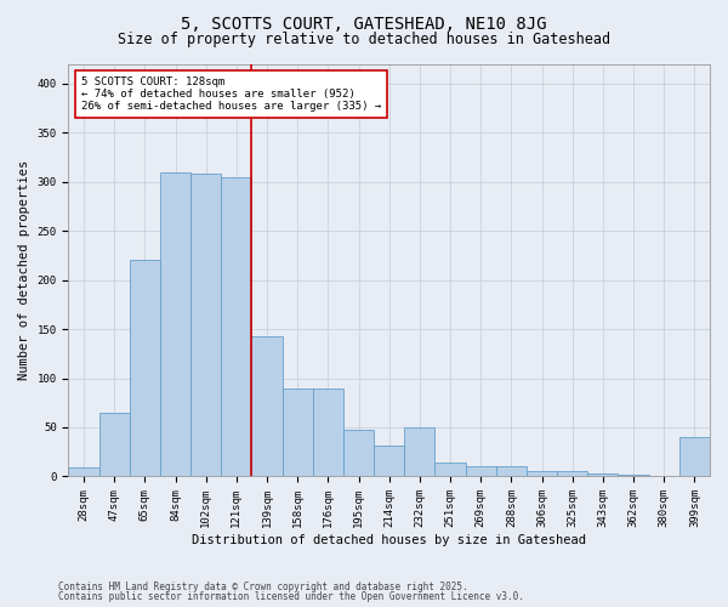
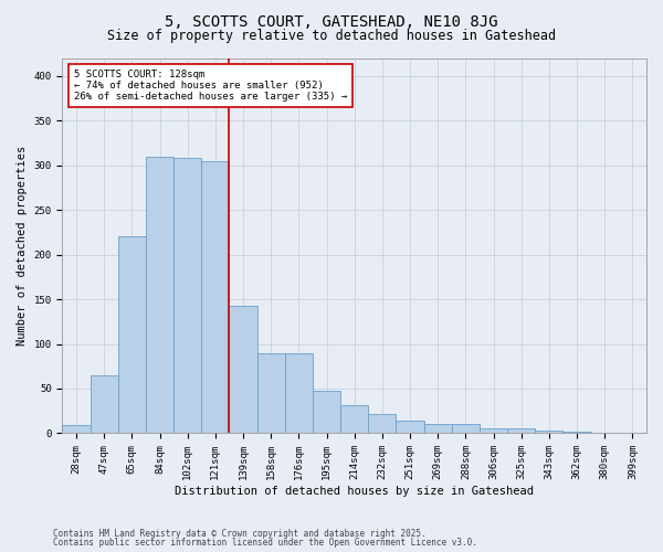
232sqm: 50 -> 22
399sqm: 40 -> 1
